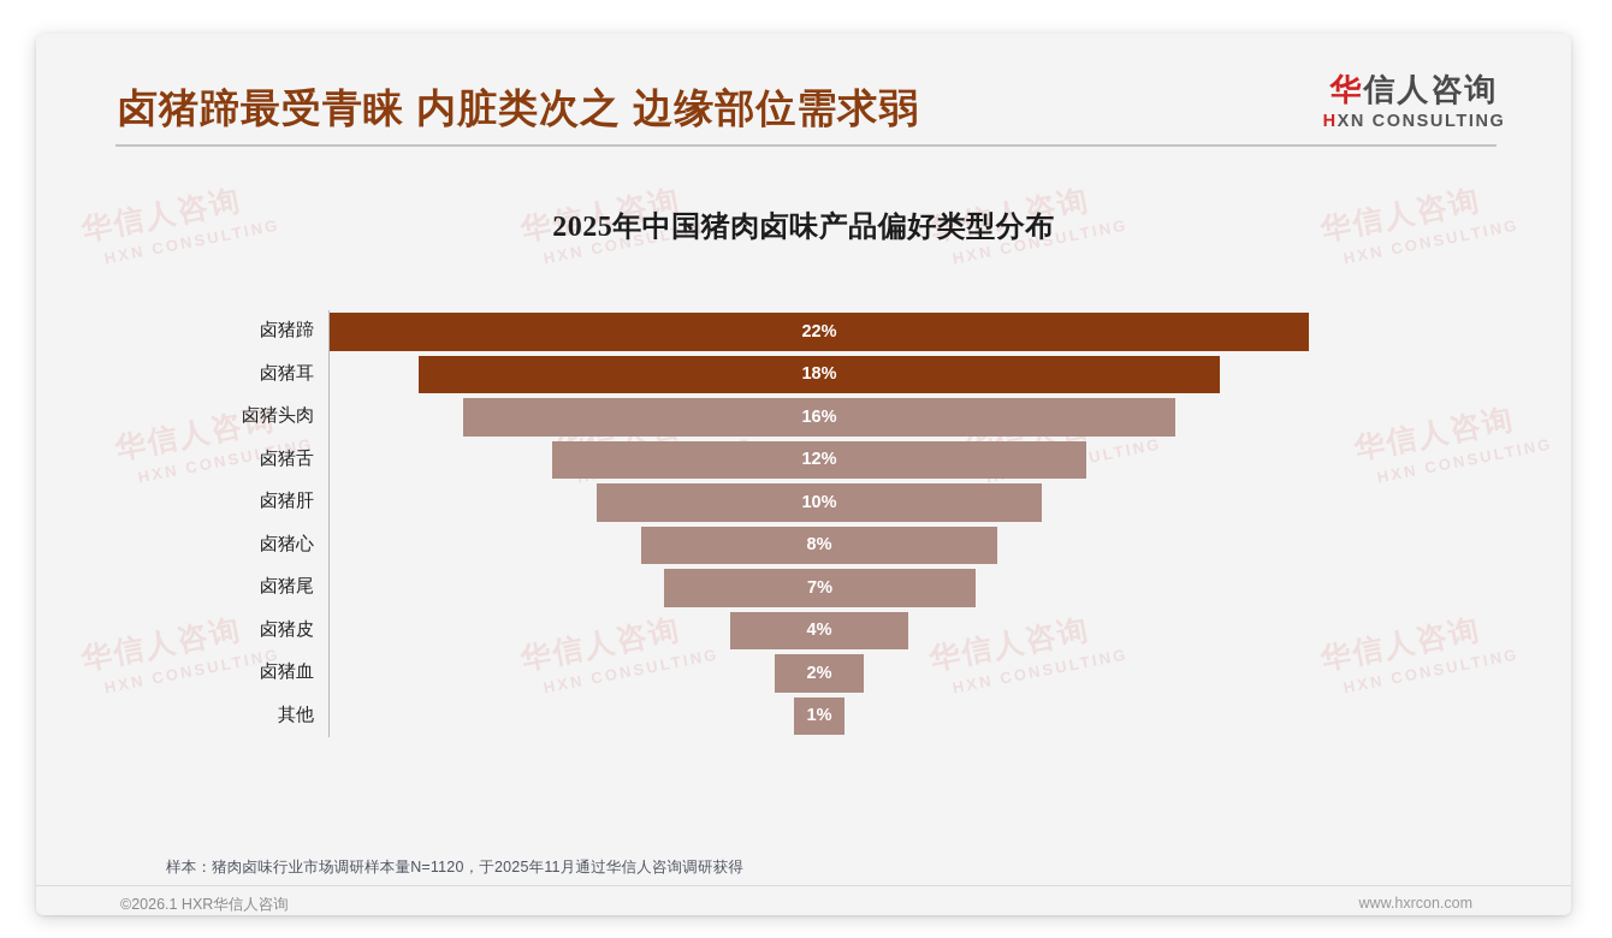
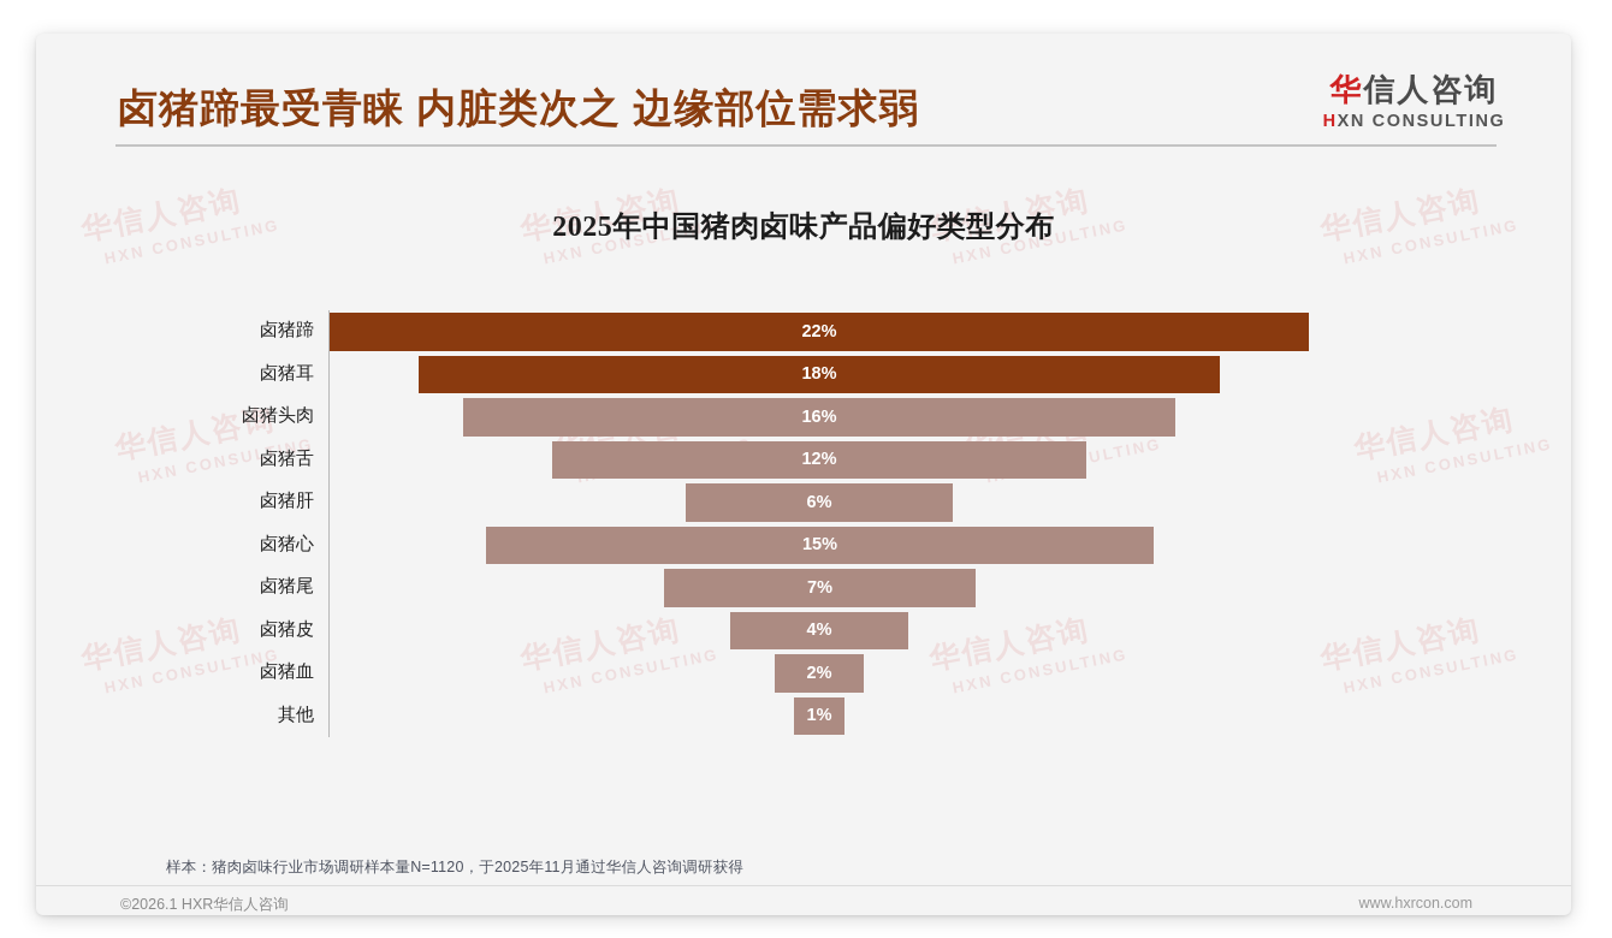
卤猪肝: 10% -> 6%
卤猪心: 8% -> 15%
